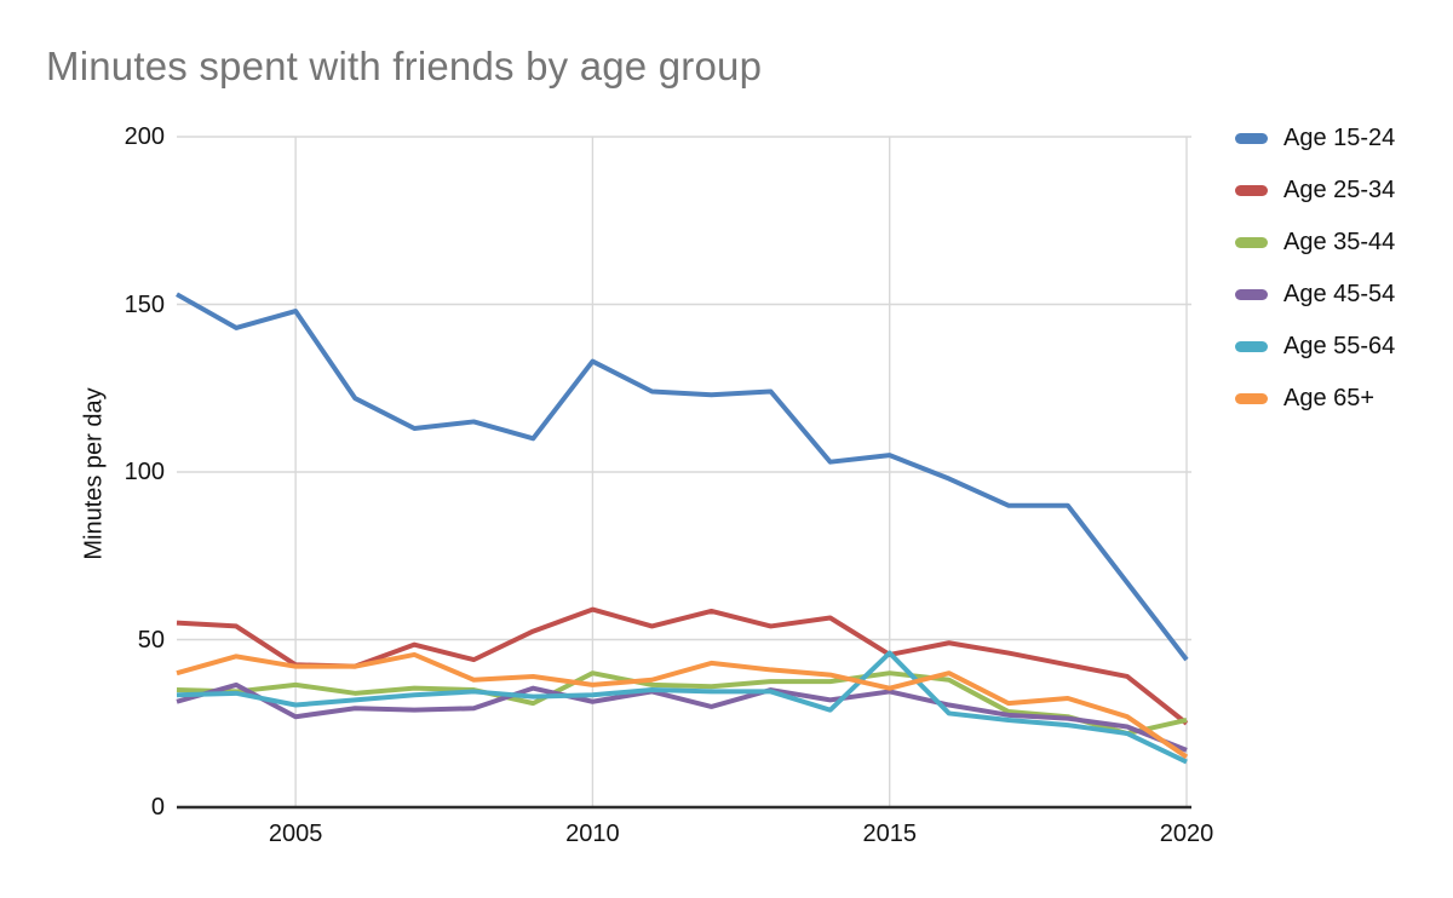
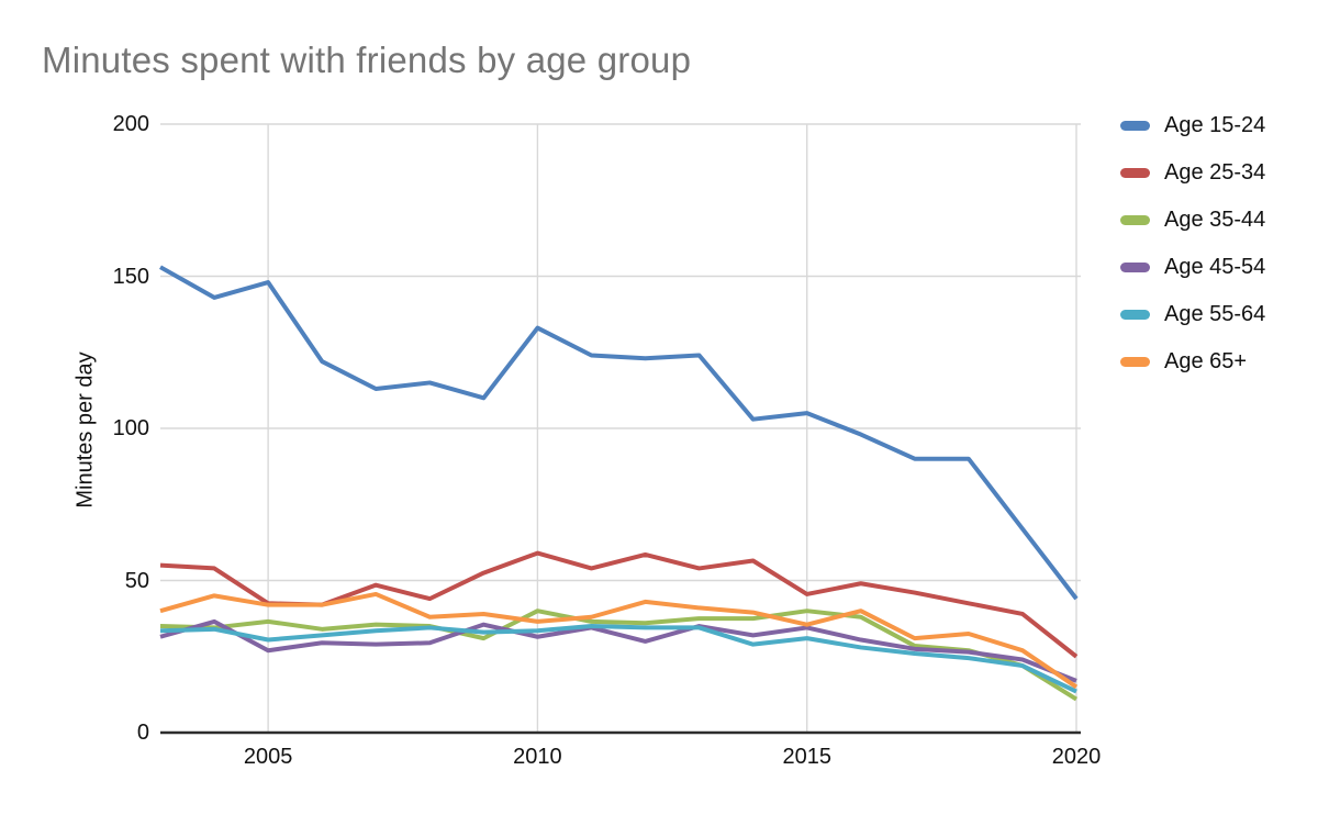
Age 55-64/2015: 46 -> 31
Age 35-44/2020: 26 -> 11
